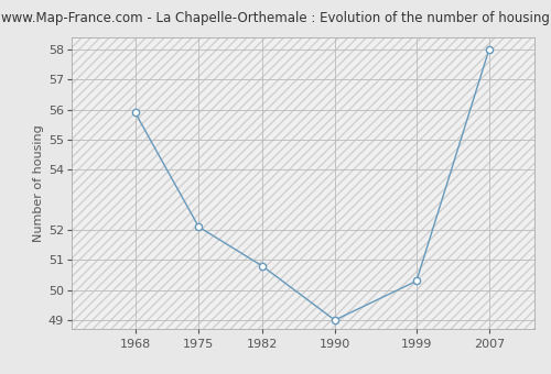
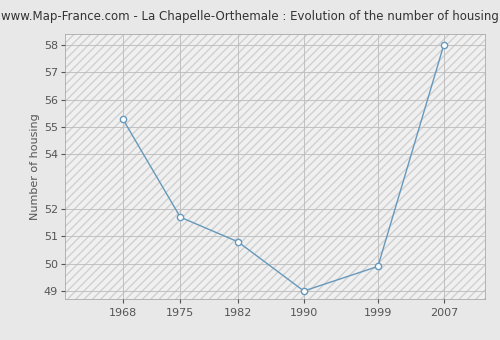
1968: 55.9 -> 55.3
1975: 52.1 -> 51.7
1999: 50.3 -> 49.9
